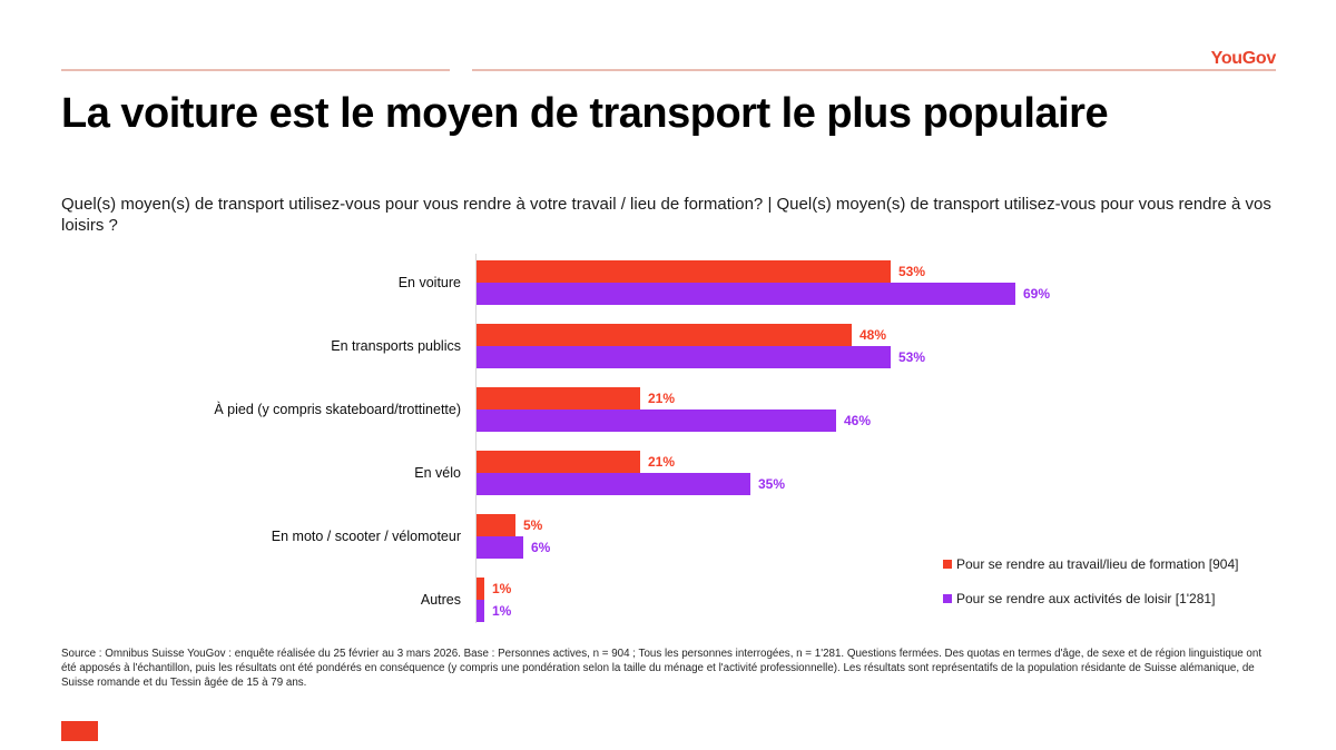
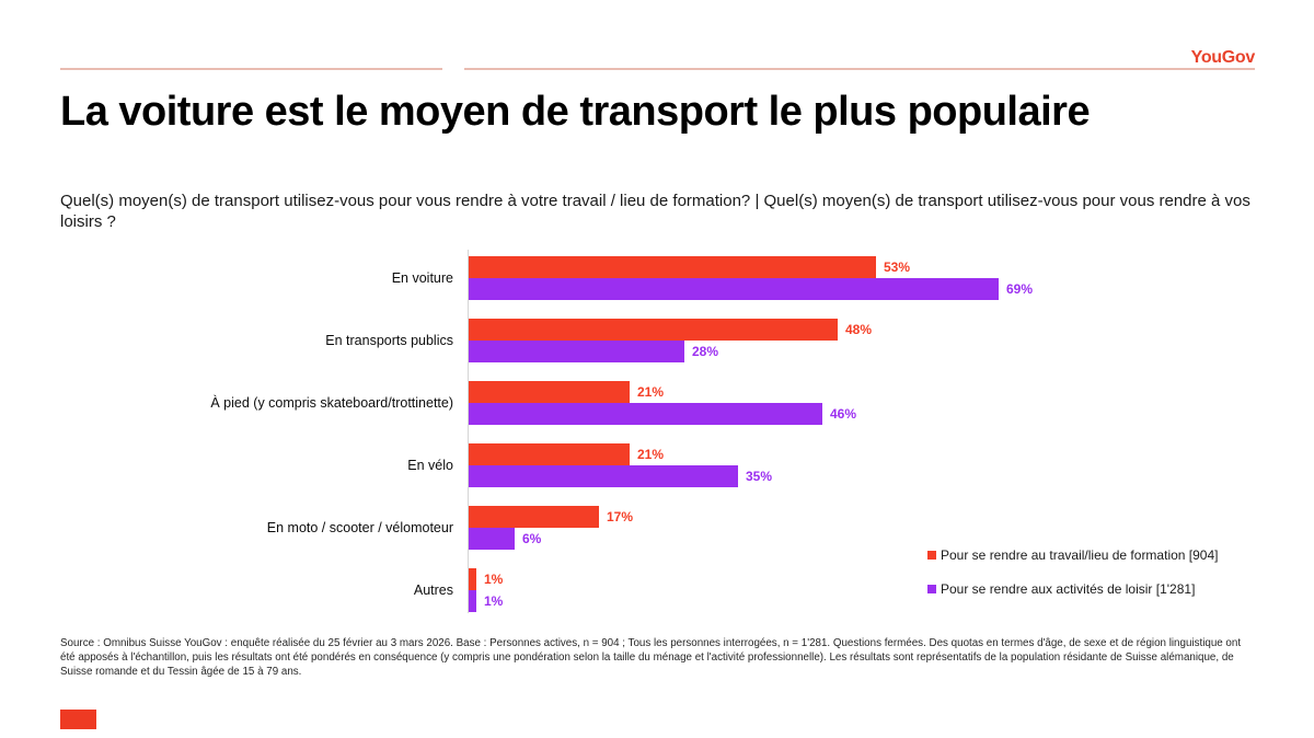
Pour se rendre aux activités de loisir [1'281]/En transports publics: 53% -> 28%
Pour se rendre au travail/lieu de formation [904]/En moto / scooter / vélomoteur: 5% -> 17%
